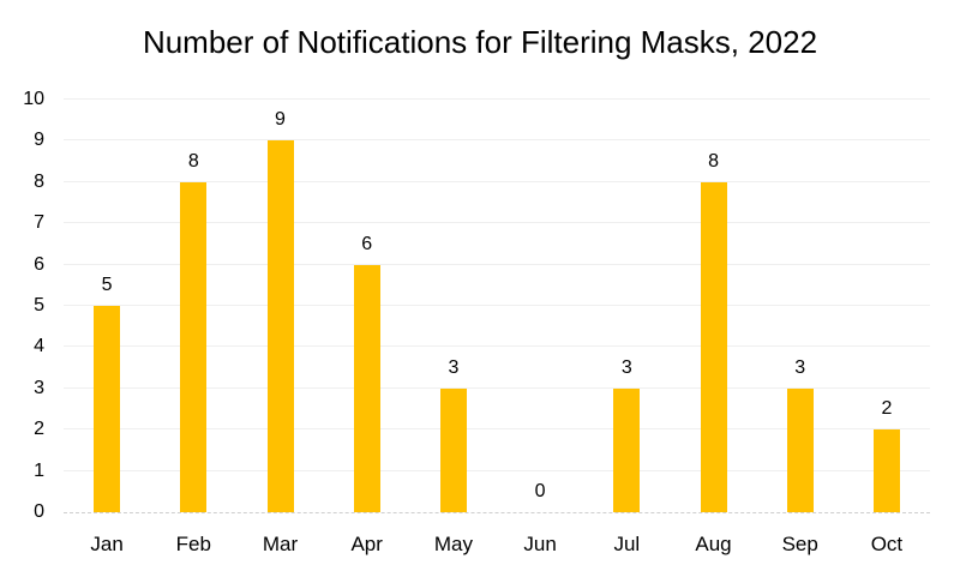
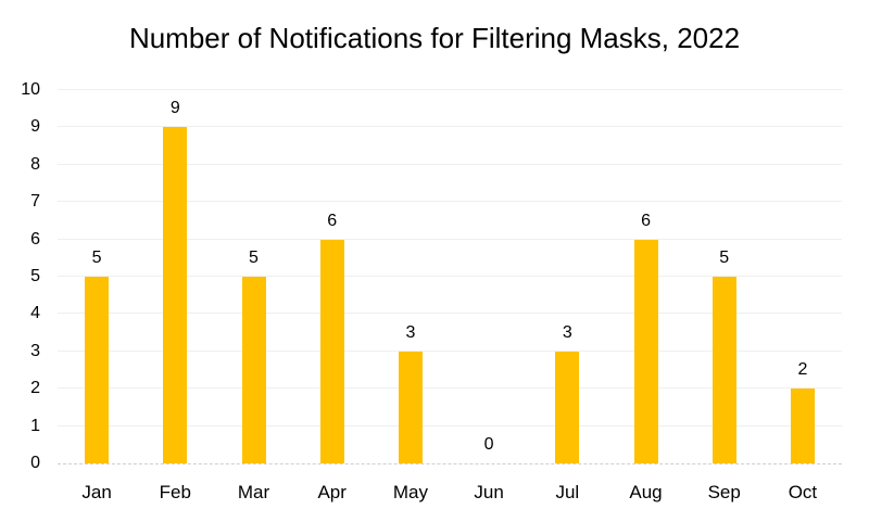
Feb: 8 -> 9
Mar: 9 -> 5
Aug: 8 -> 6
Sep: 3 -> 5
